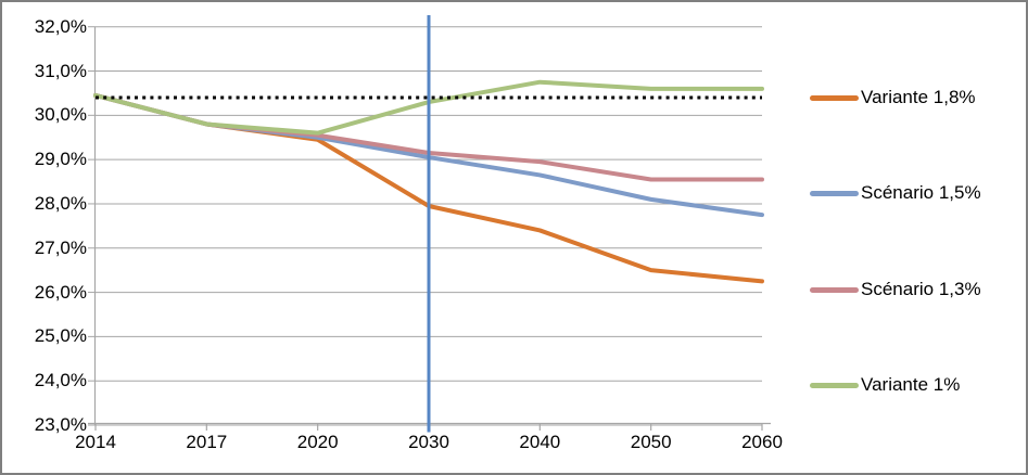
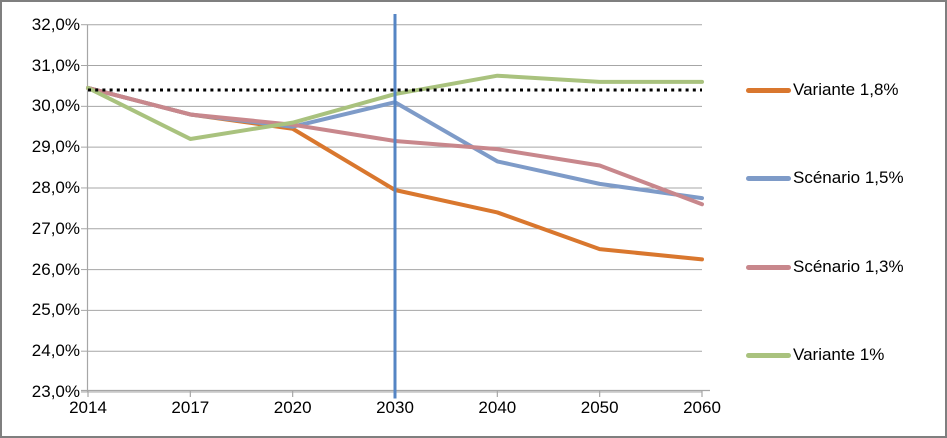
Variante 1%/2017: 29,8% -> 29,2%
Scénario 1,5%/2030: 29,1% -> 30,1%
Scénario 1,3%/2060: 28,6% -> 27,6%
